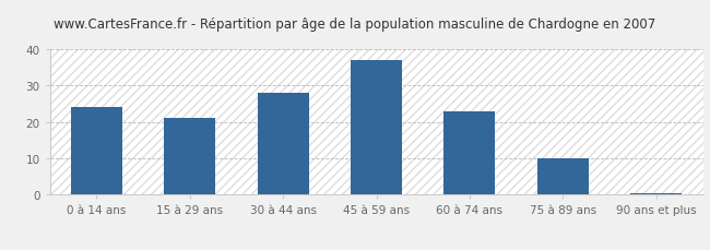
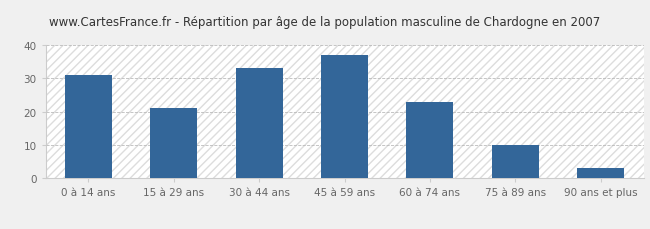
0 à 14 ans: 24.0 -> 31.0
30 à 44 ans: 28.0 -> 33.0
90 ans et plus: 0.5 -> 3.0
